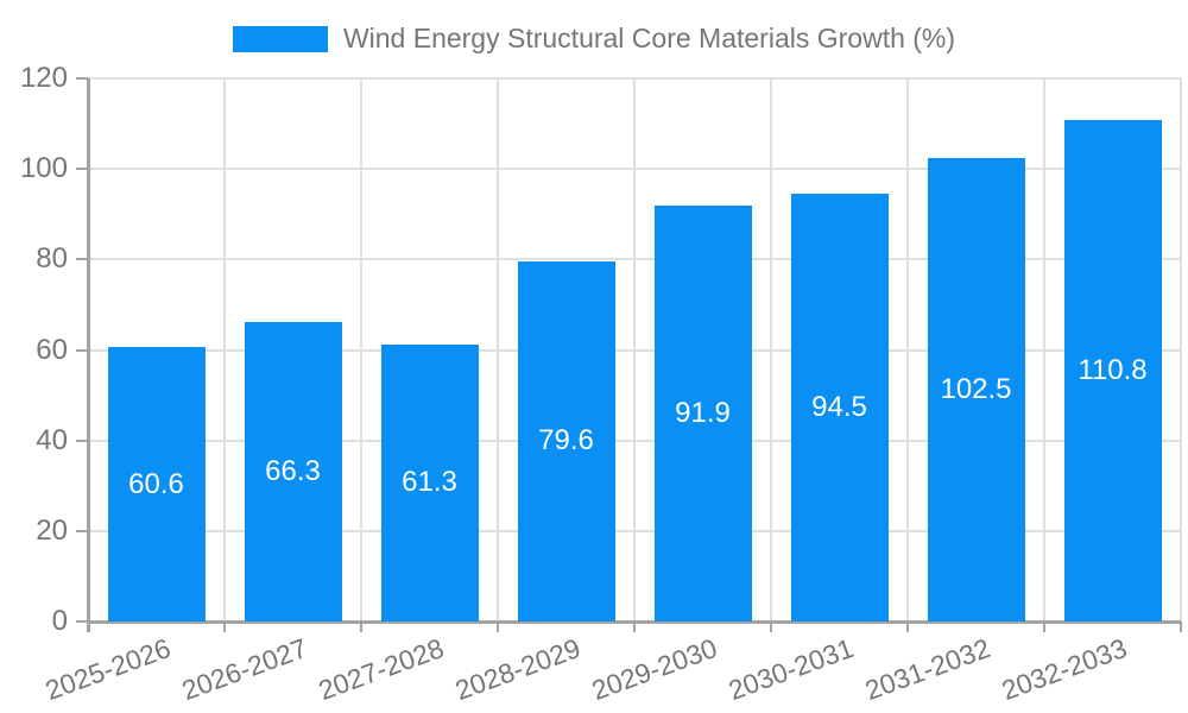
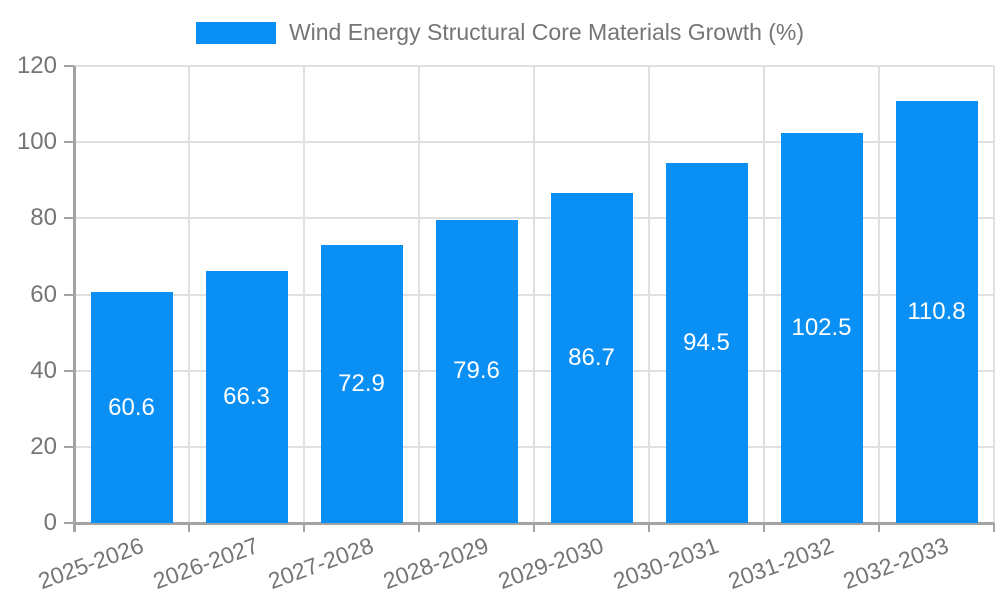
2027-2028: 61.3 -> 72.9
2029-2030: 91.9 -> 86.7
